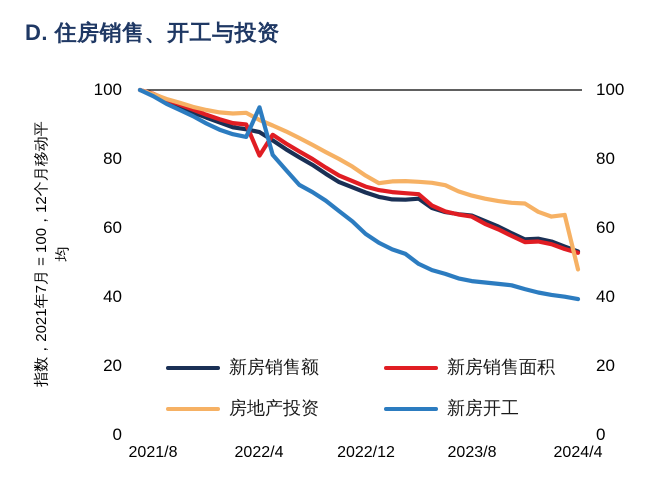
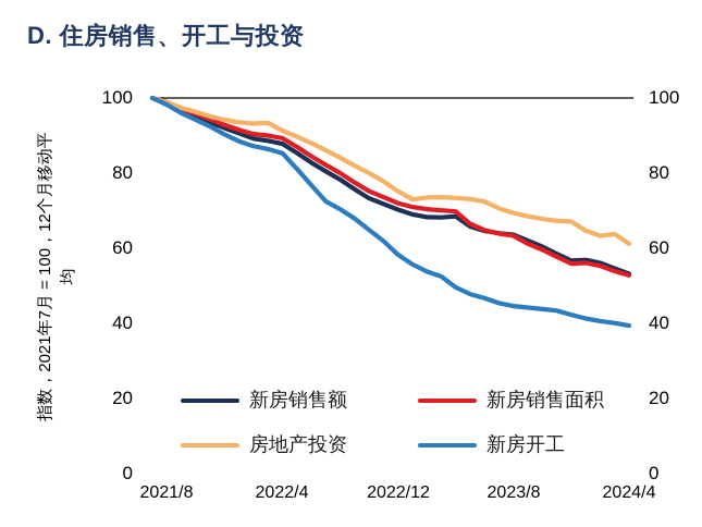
新房销售面积/2022/4: 81 -> 89
新房开工/2022/4: 95 -> 85
房地产投资/2024/4: 48 -> 61
